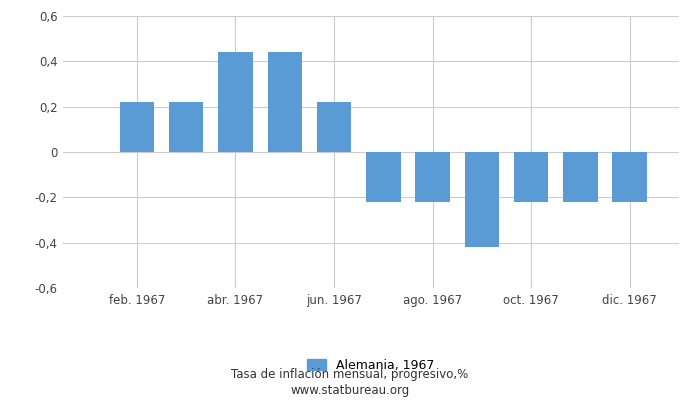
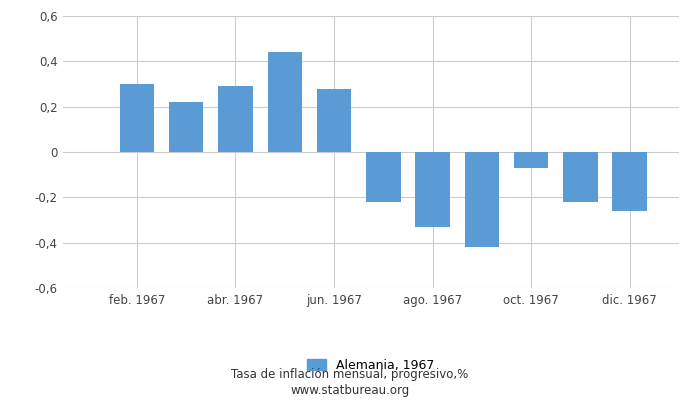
feb. 1967: 0,22 -> 0,30
abr. 1967: 0,44 -> 0,29
jun. 1967: 0,22 -> 0,28
ago. 1967: -0,22 -> -0,33
oct. 1967: -0,22 -> -0,07
dic. 1967: -0,22 -> -0,26
